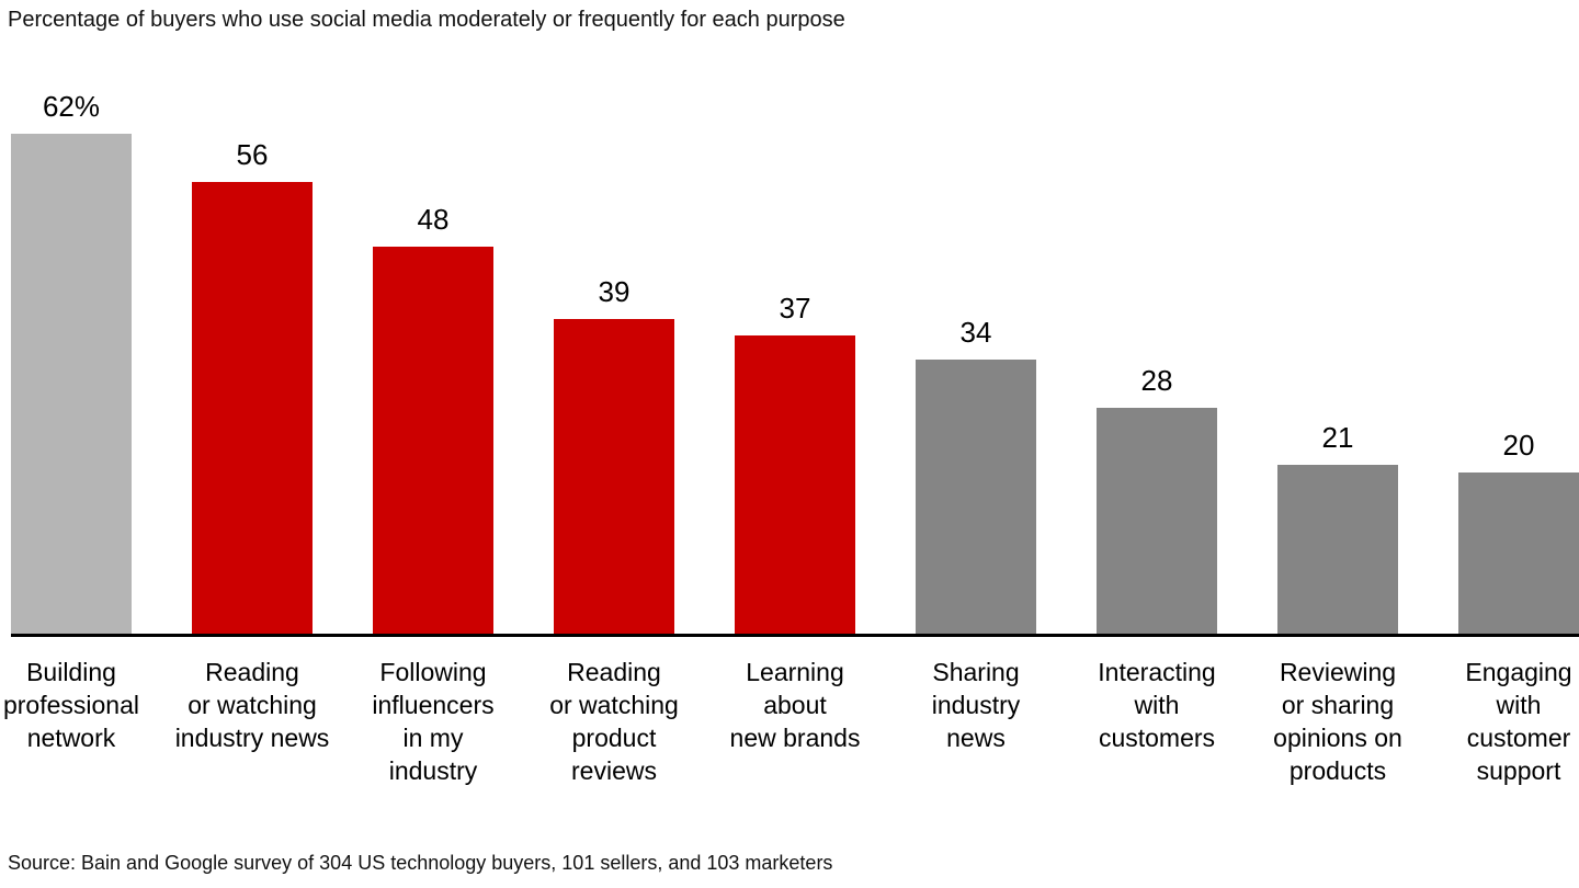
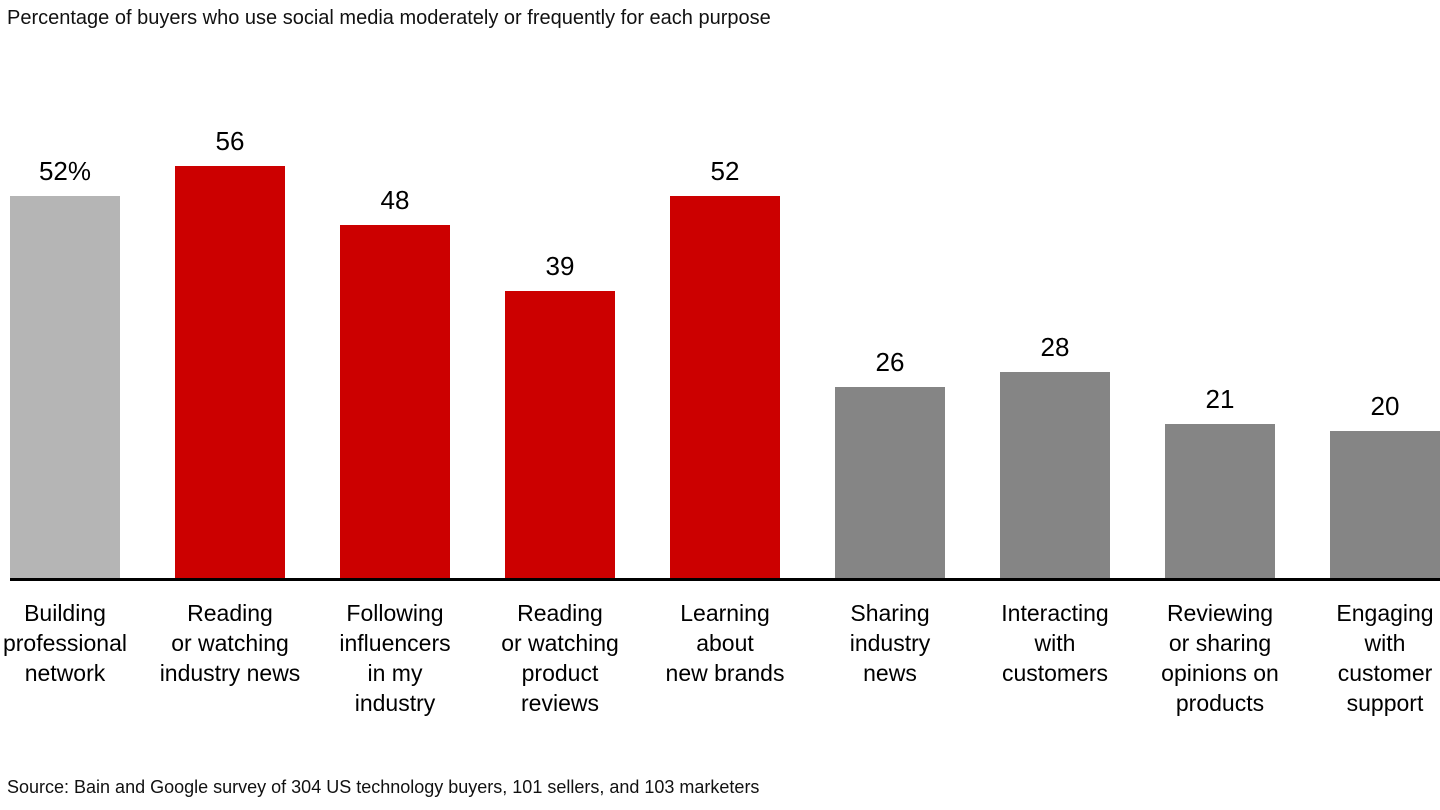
Building professional network: 62% -> 52%
Learning about new brands: 37 -> 52
Sharing industry news: 34 -> 26
